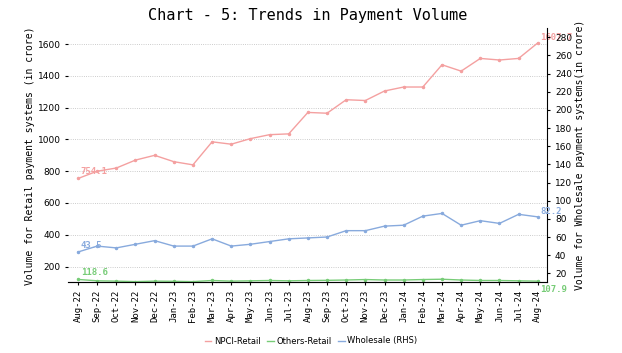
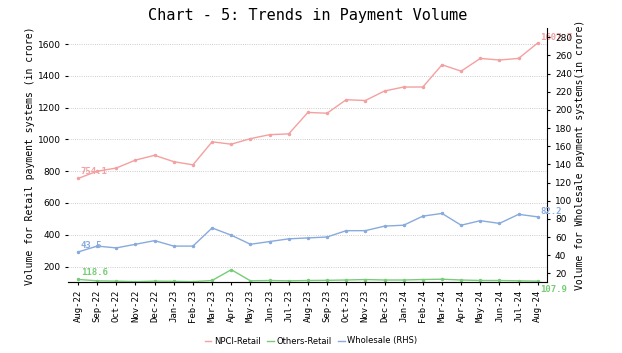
Wholesale (RHS)/Mar-23: 58 -> 70
Others-Retail/Apr-23: 110 -> 180
Wholesale (RHS)/Apr-23: 50 -> 62
